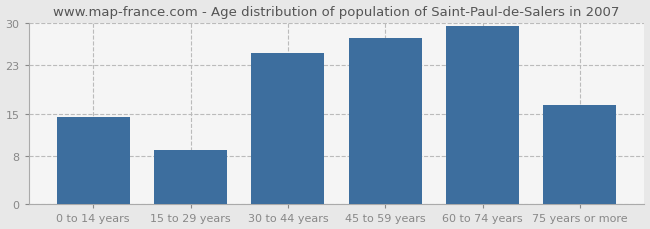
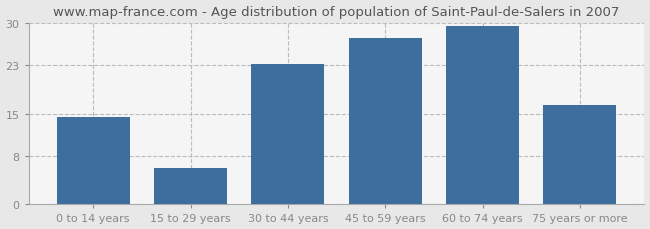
15 to 29 years: 9.0 -> 6.0
30 to 44 years: 25.0 -> 23.2
